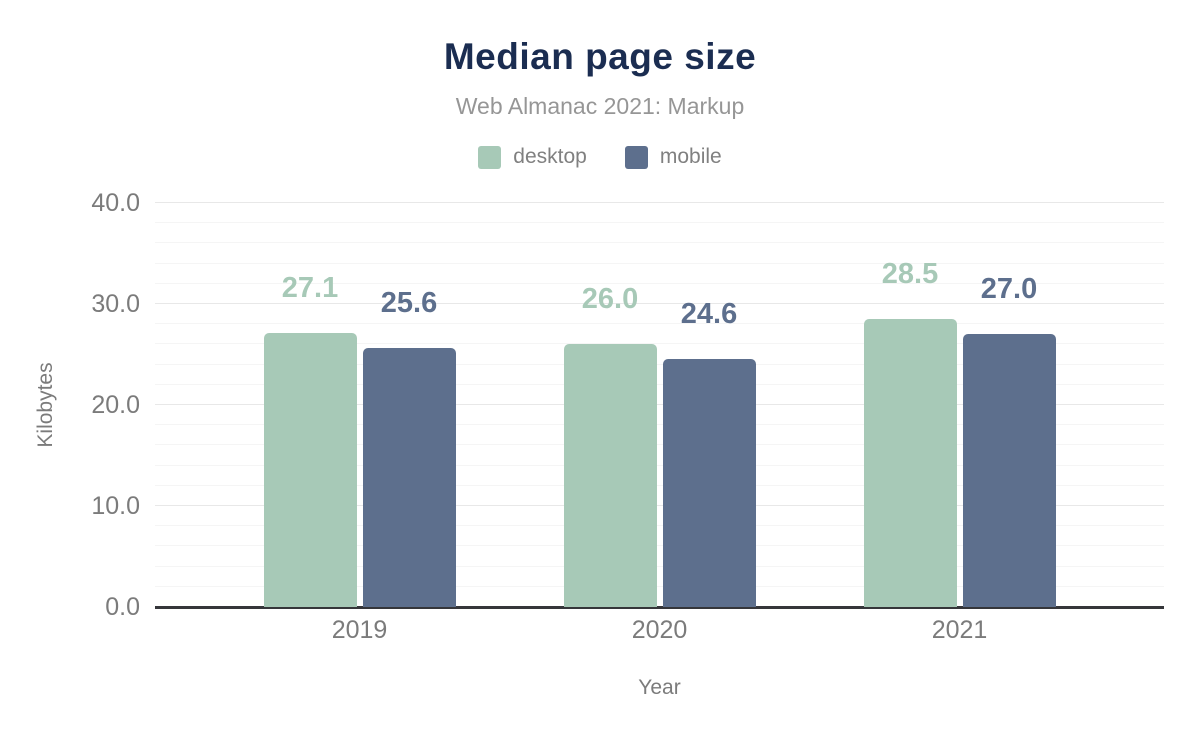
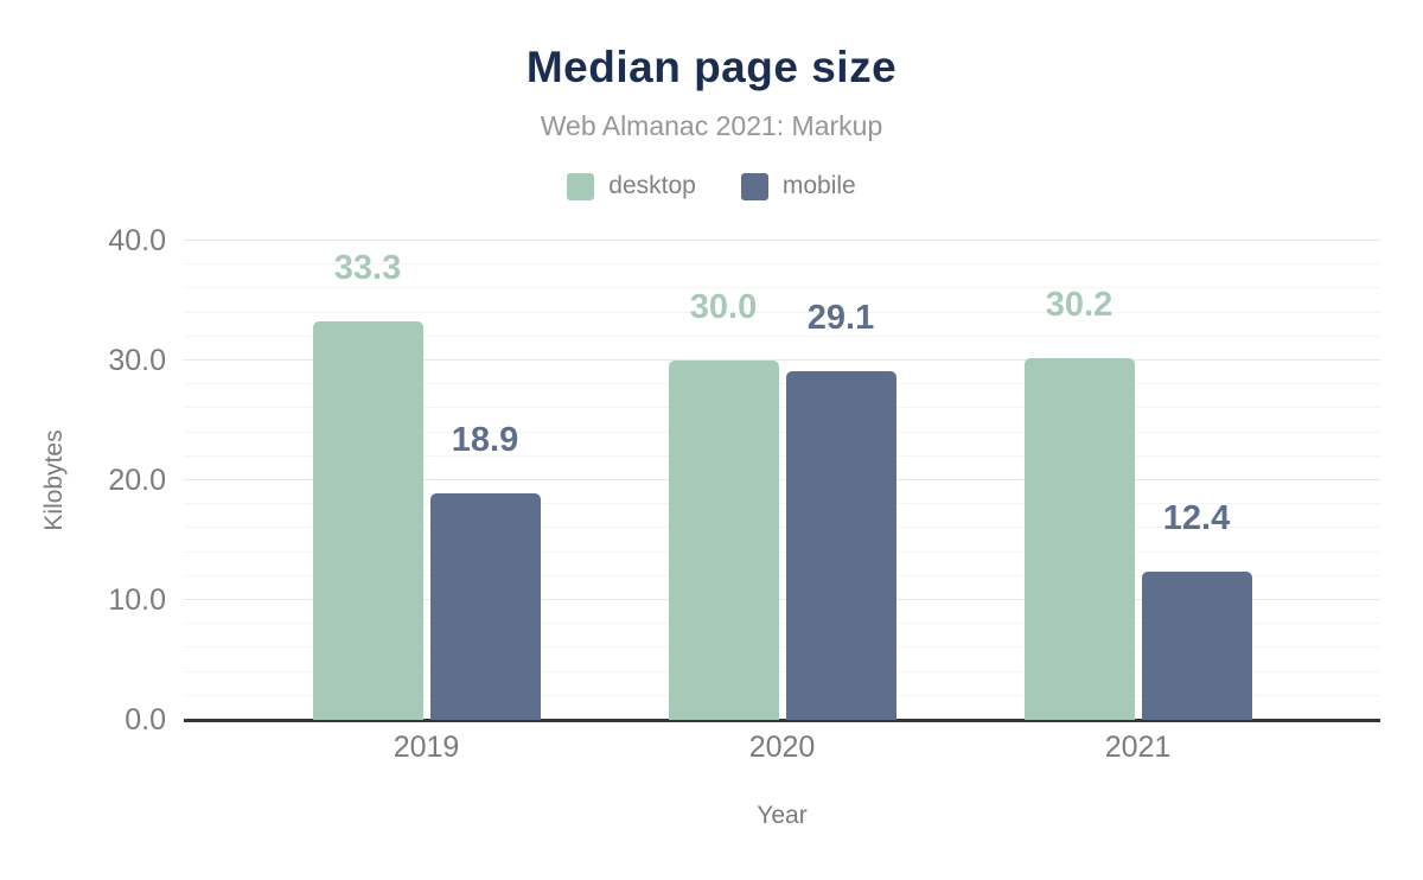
desktop/2019: 27.1 -> 33.3
mobile/2019: 25.6 -> 18.9
desktop/2020: 26.0 -> 30.0
mobile/2020: 24.6 -> 29.1
desktop/2021: 28.5 -> 30.2
mobile/2021: 27.0 -> 12.4
